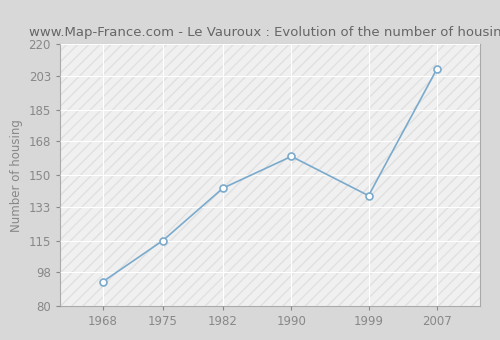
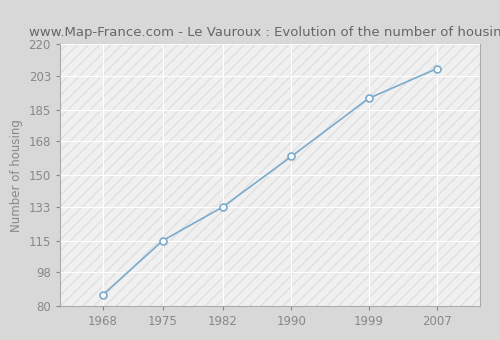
1968: 93 -> 86
1982: 143 -> 133
1999: 139 -> 191
